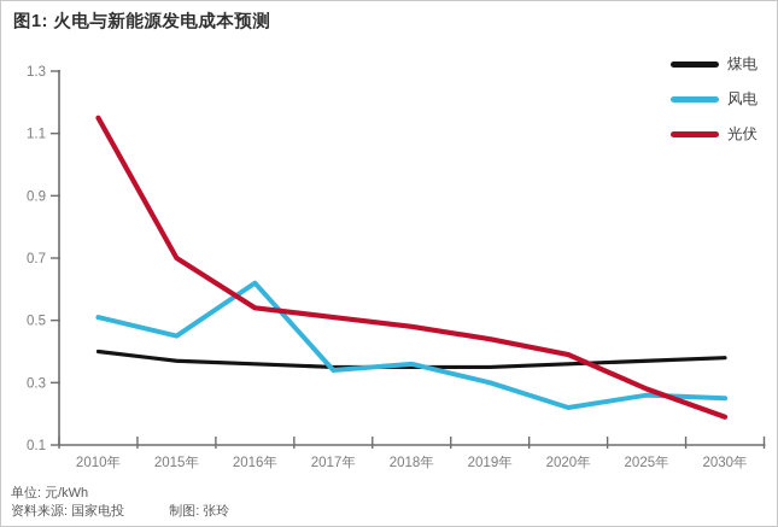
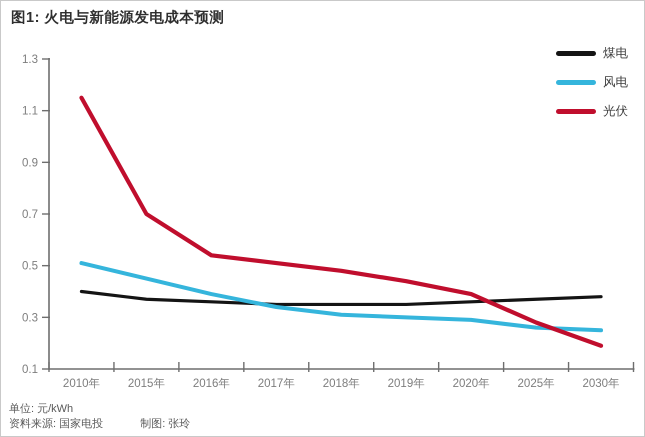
风电/2016年: 0.62 -> 0.39
风电/2018年: 0.36 -> 0.31
风电/2020年: 0.22 -> 0.29
